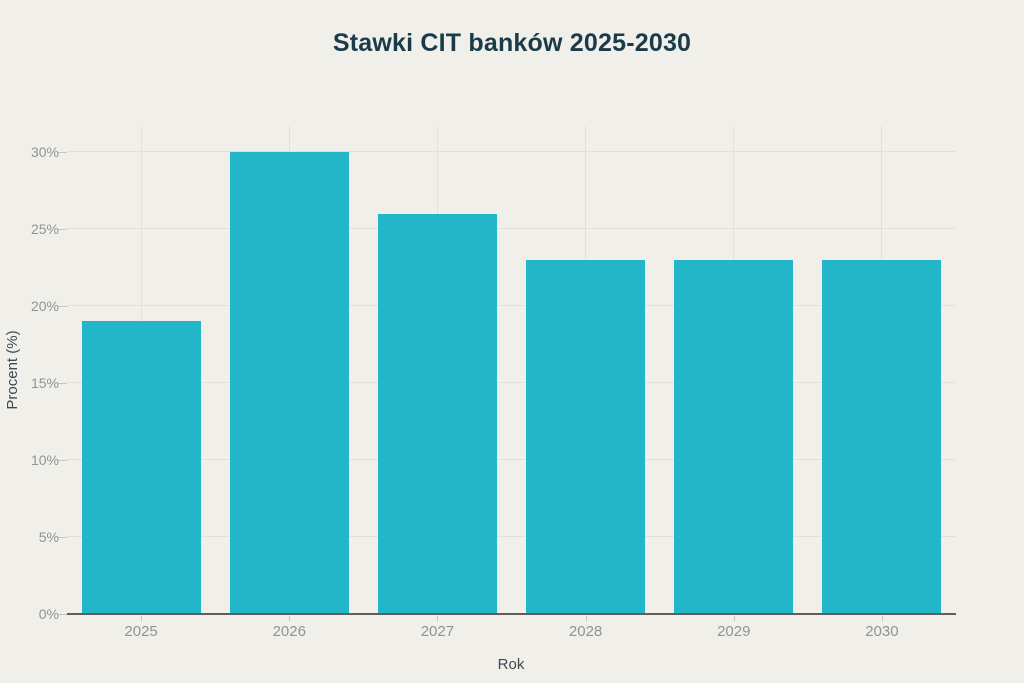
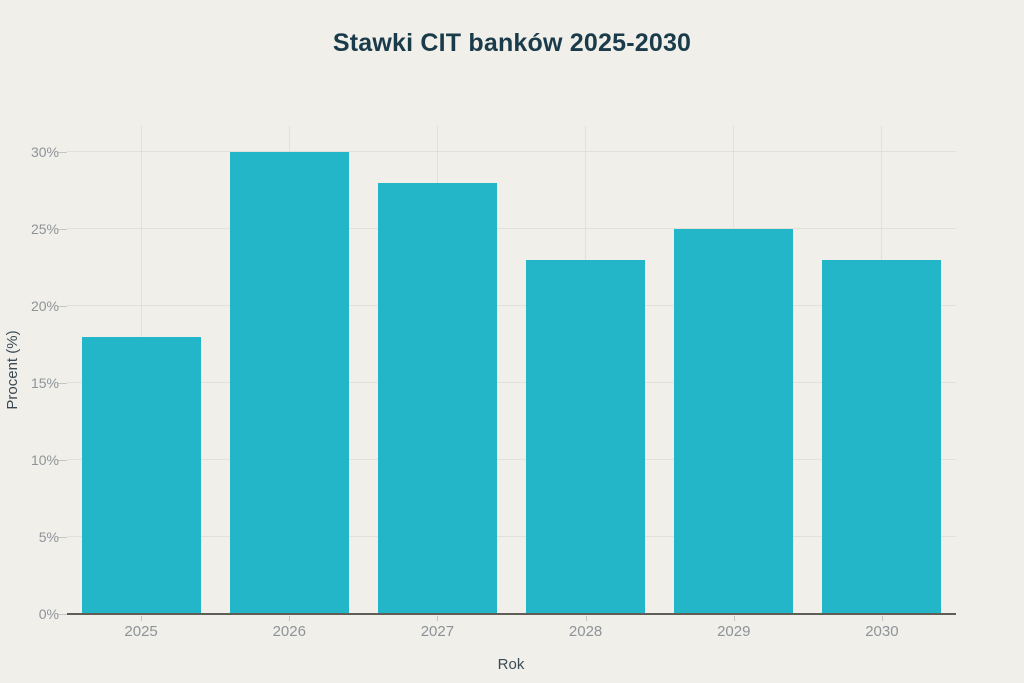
2025: 19% -> 18%
2027: 26% -> 28%
2029: 23% -> 25%
